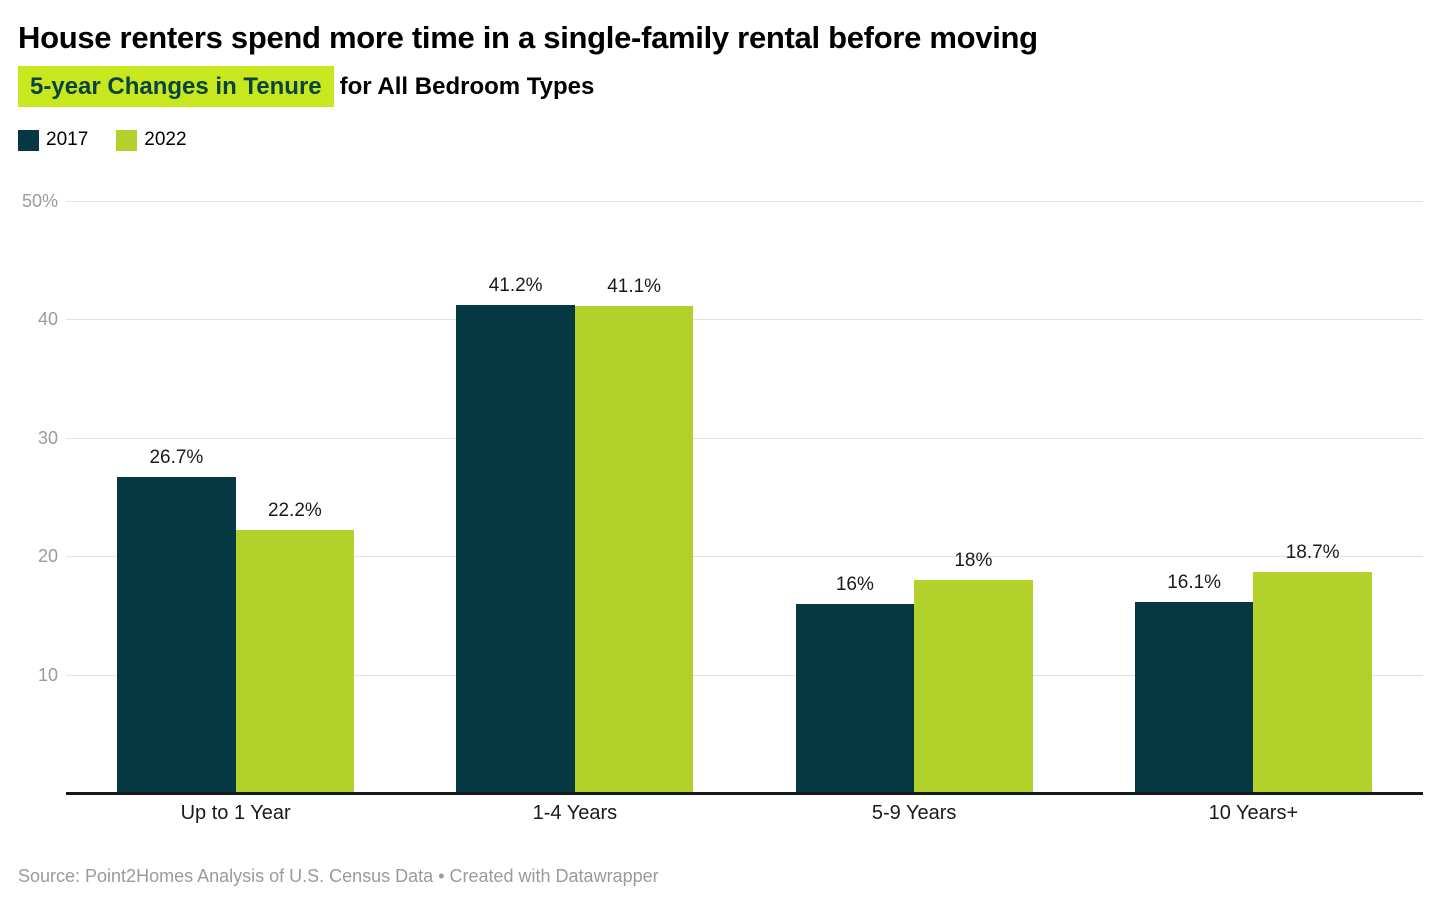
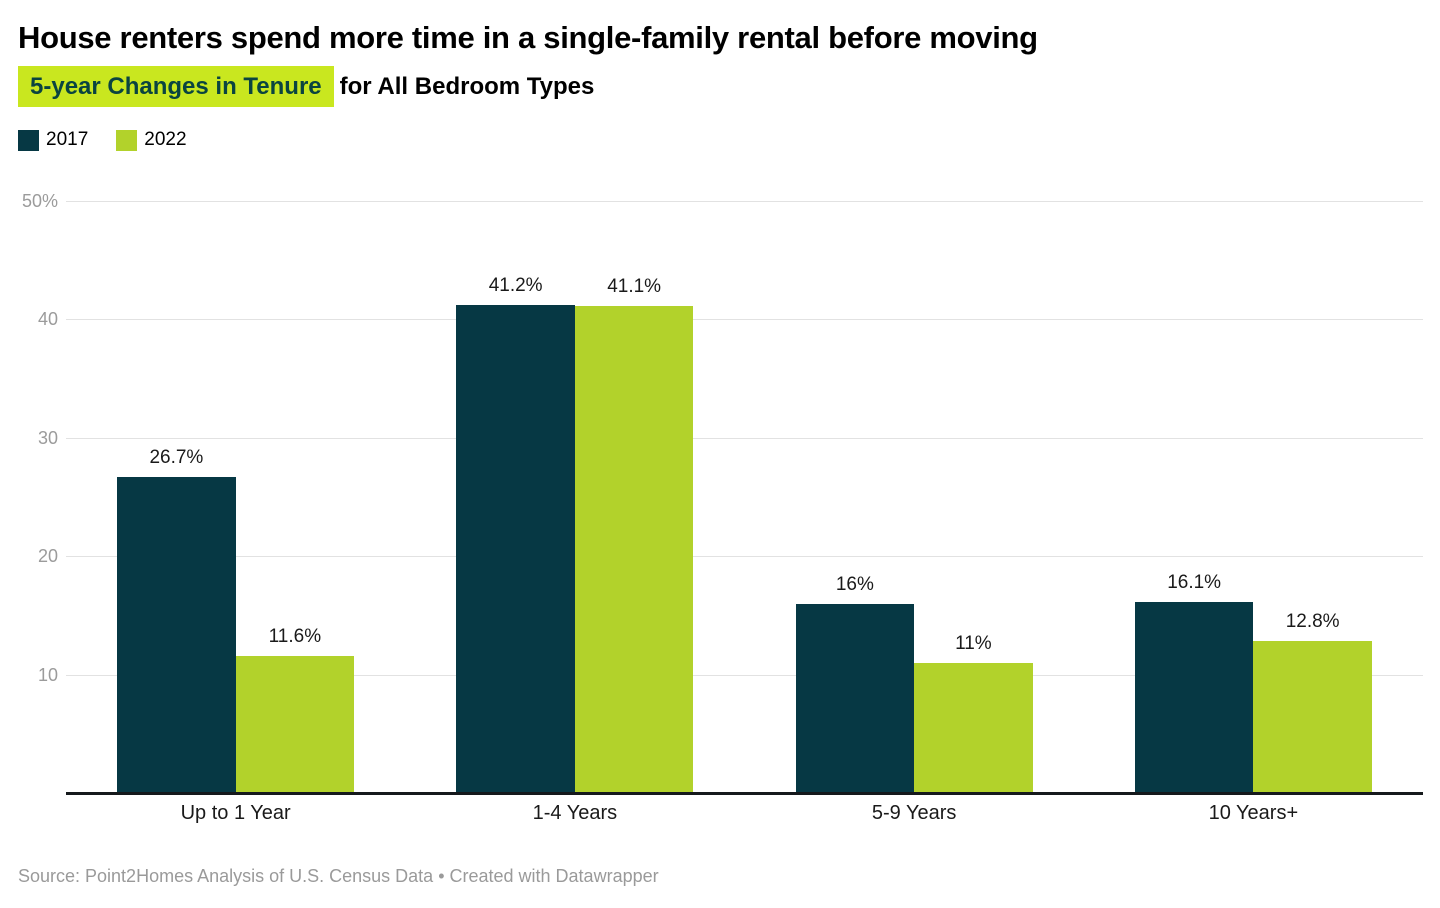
2022/Up to 1 Year: 22.2% -> 11.6%
2022/5-9 Years: 18% -> 11%
2022/10 Years+: 18.7% -> 12.8%
